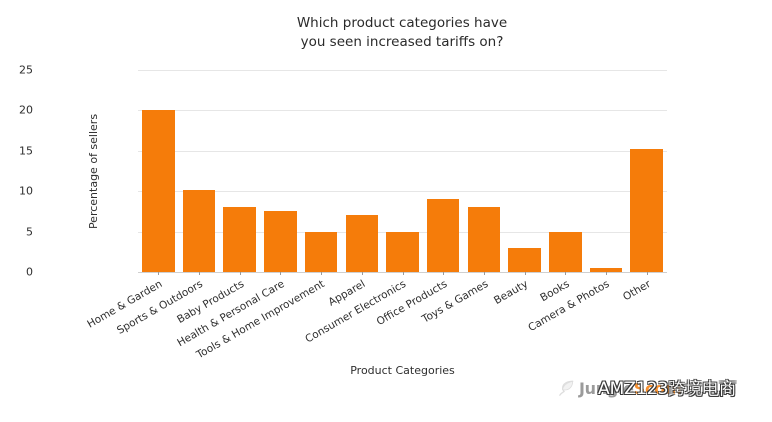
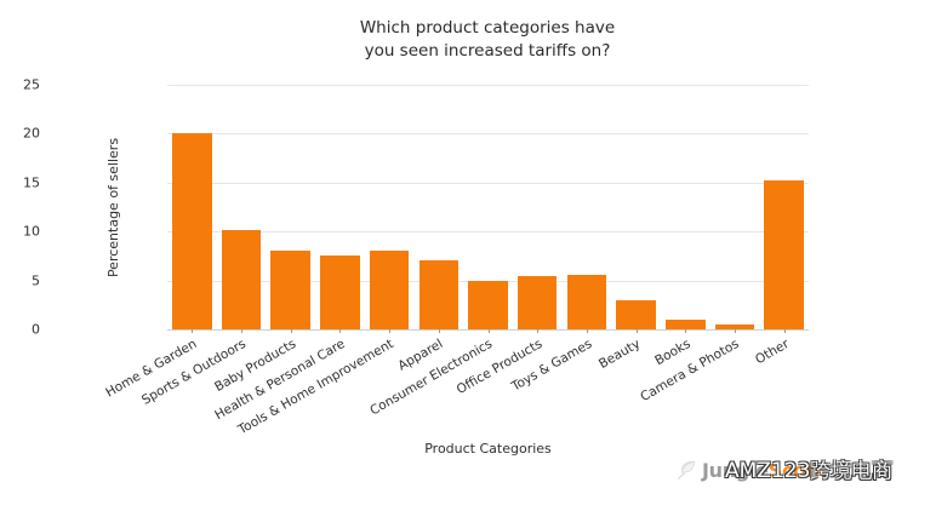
Tools & Home Improvement: 5 -> 8
Office Products: 9 -> 6
Toys & Games: 8 -> 6
Books: 5 -> 1
